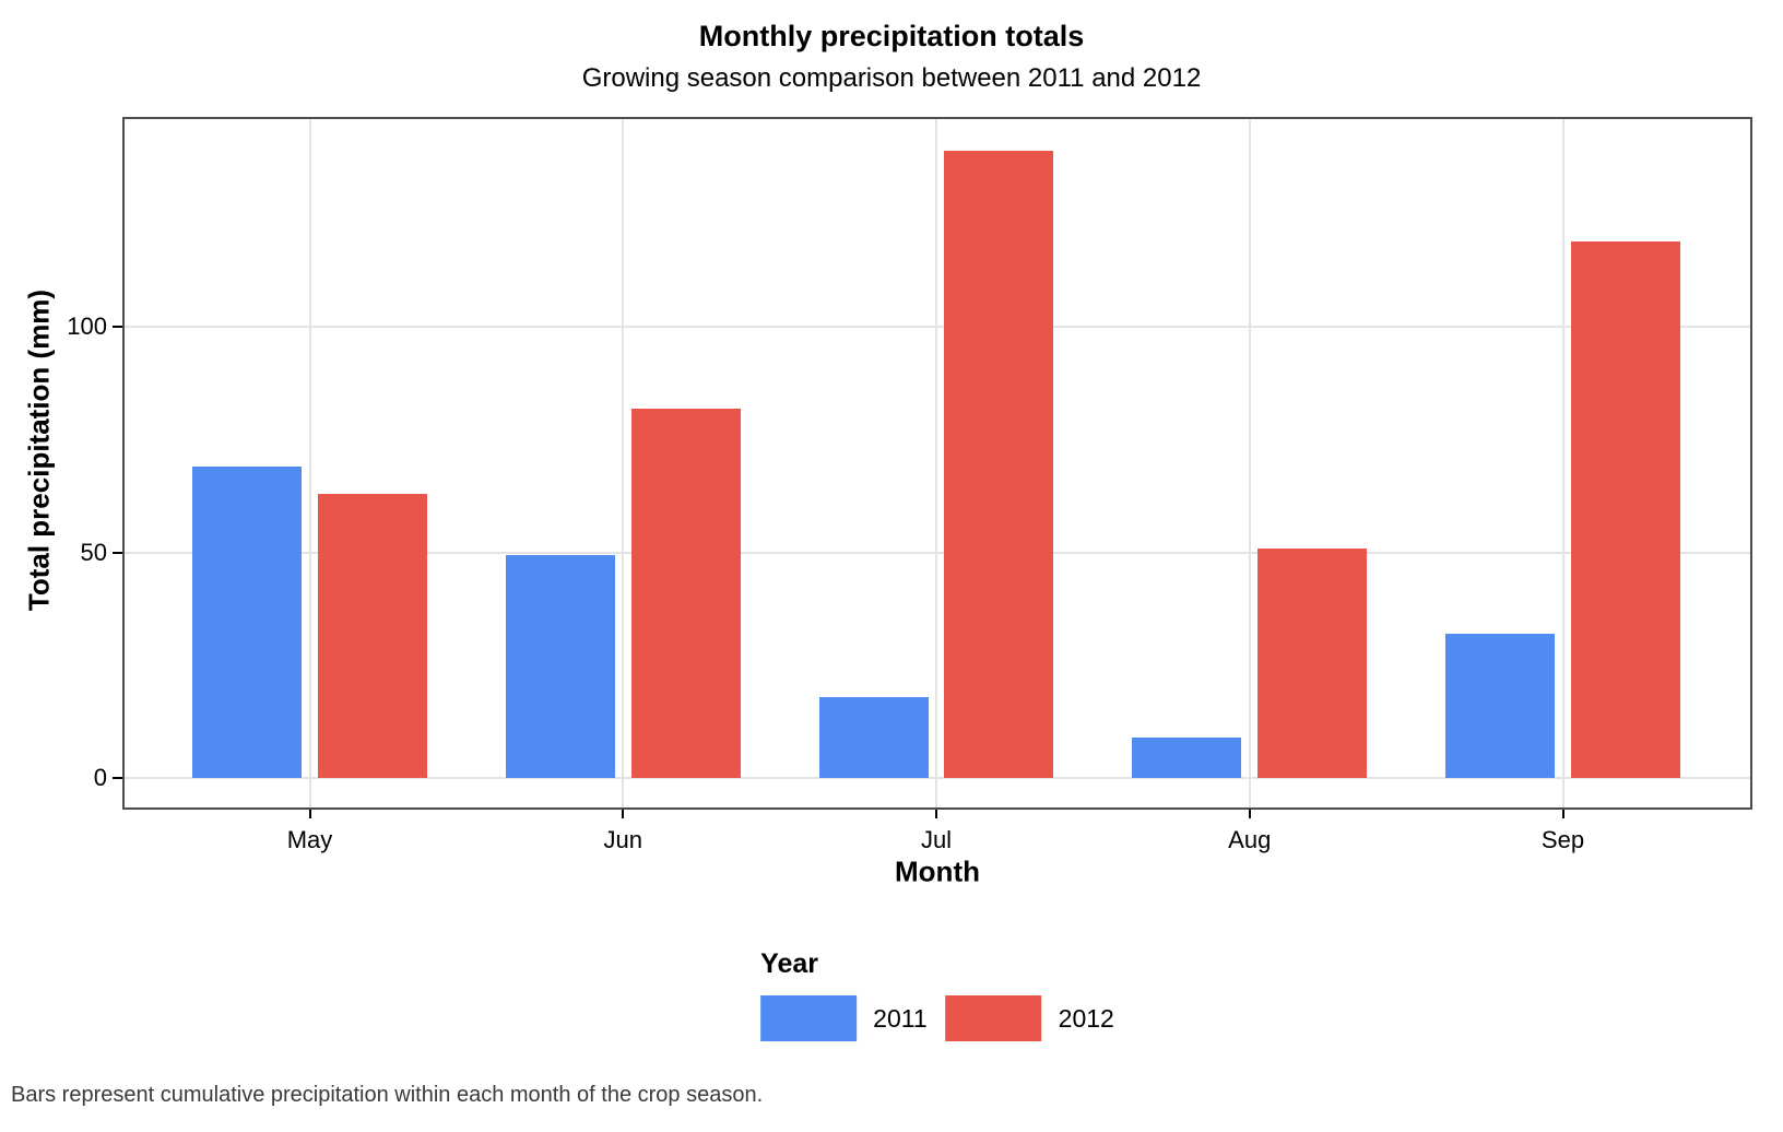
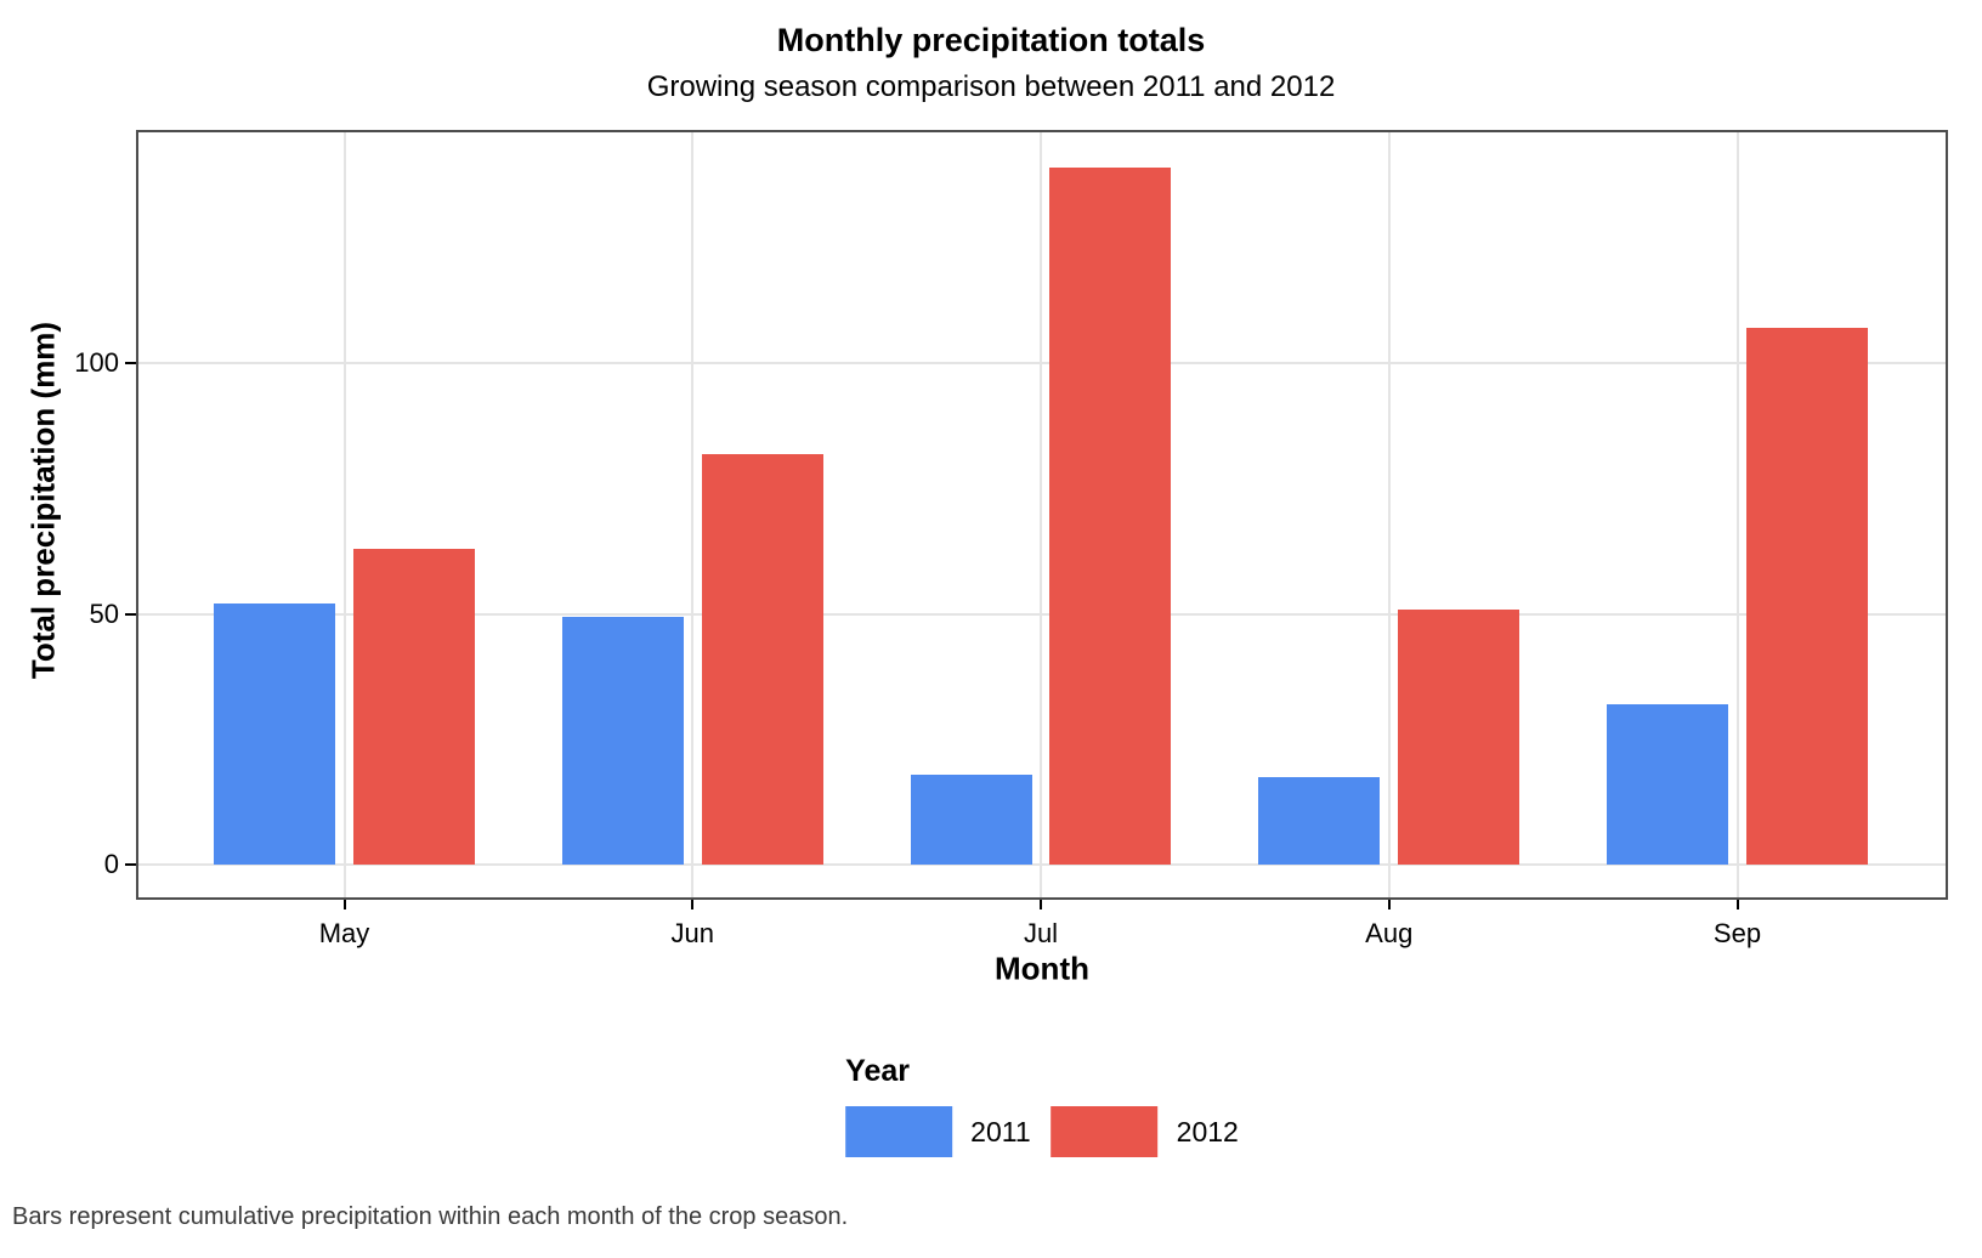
2011/May: 69 -> 52
2011/Aug: 9 -> 18
2012/Sep: 119 -> 107
